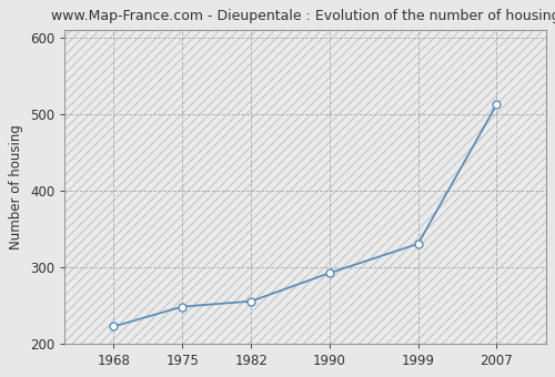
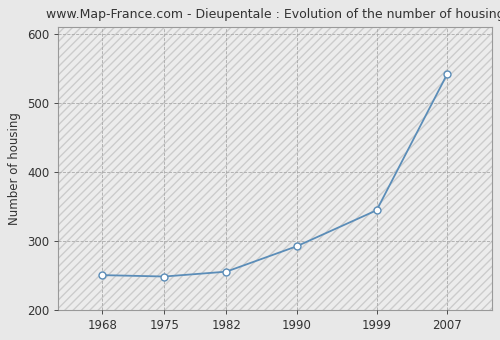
1968: 222 -> 250
1999: 330 -> 344
2007: 512 -> 542
